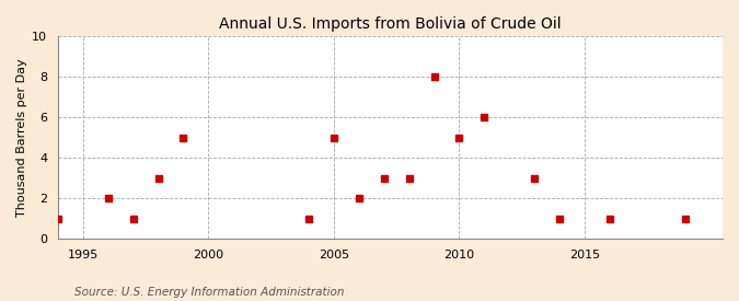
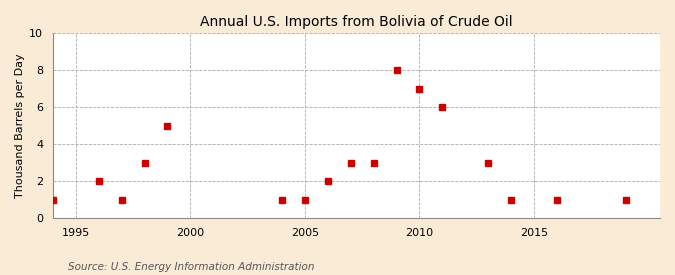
2005: 5 -> 1
2010: 5 -> 7
